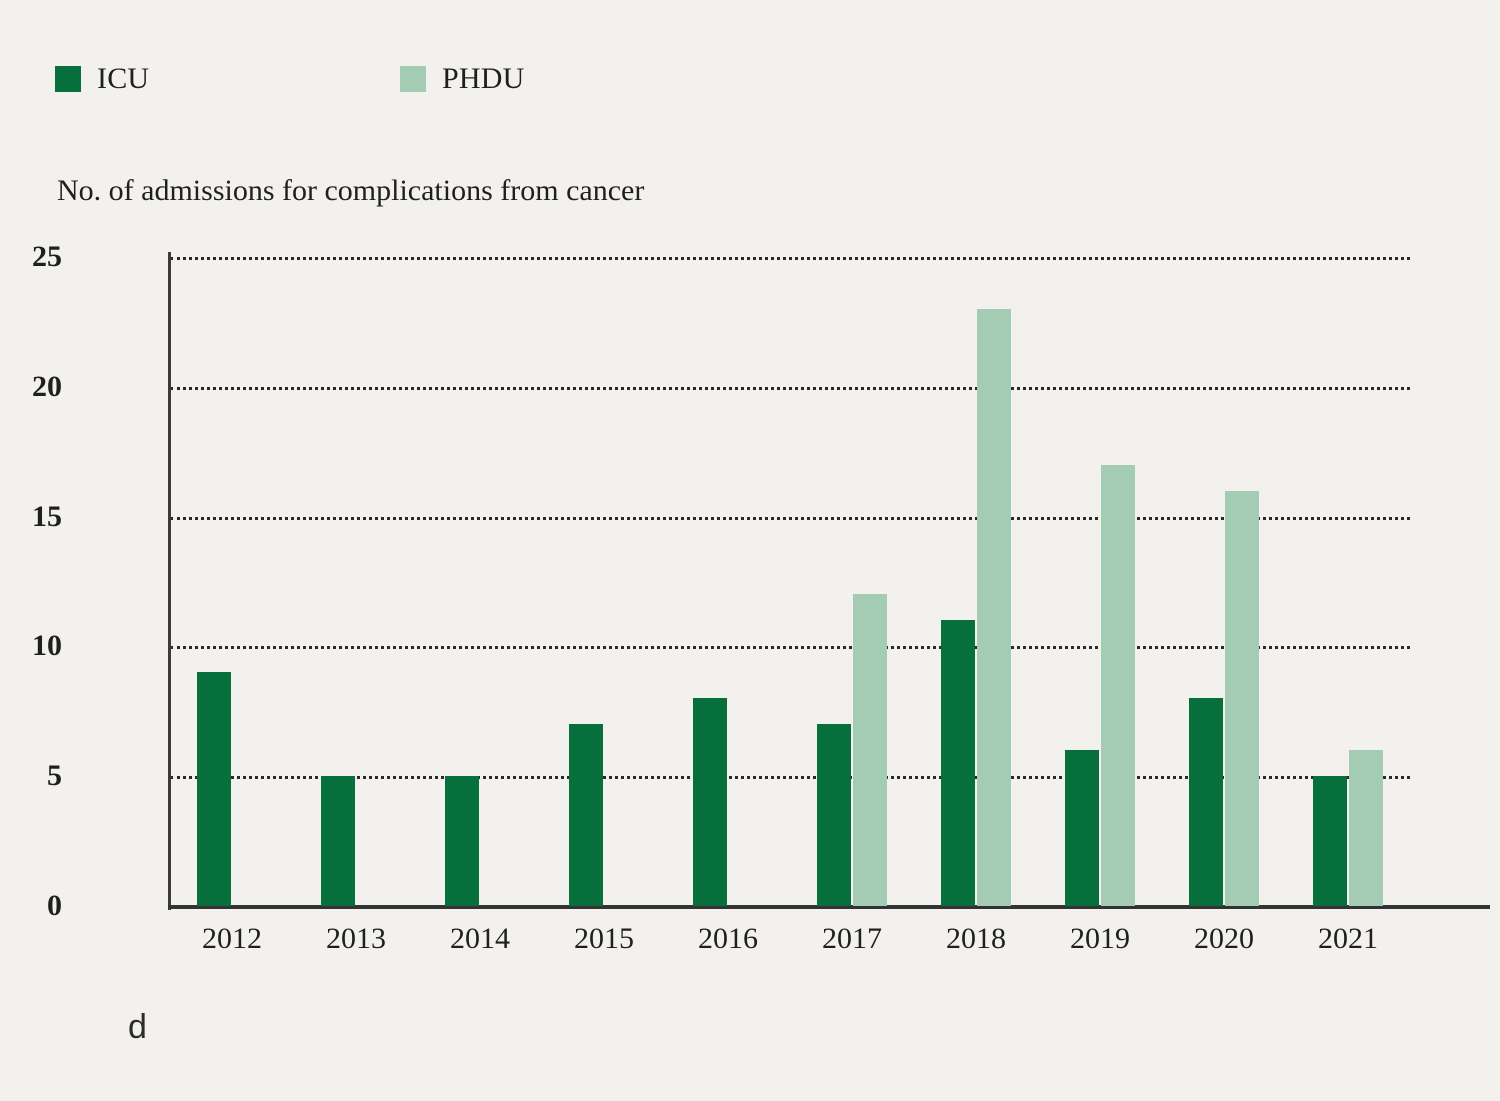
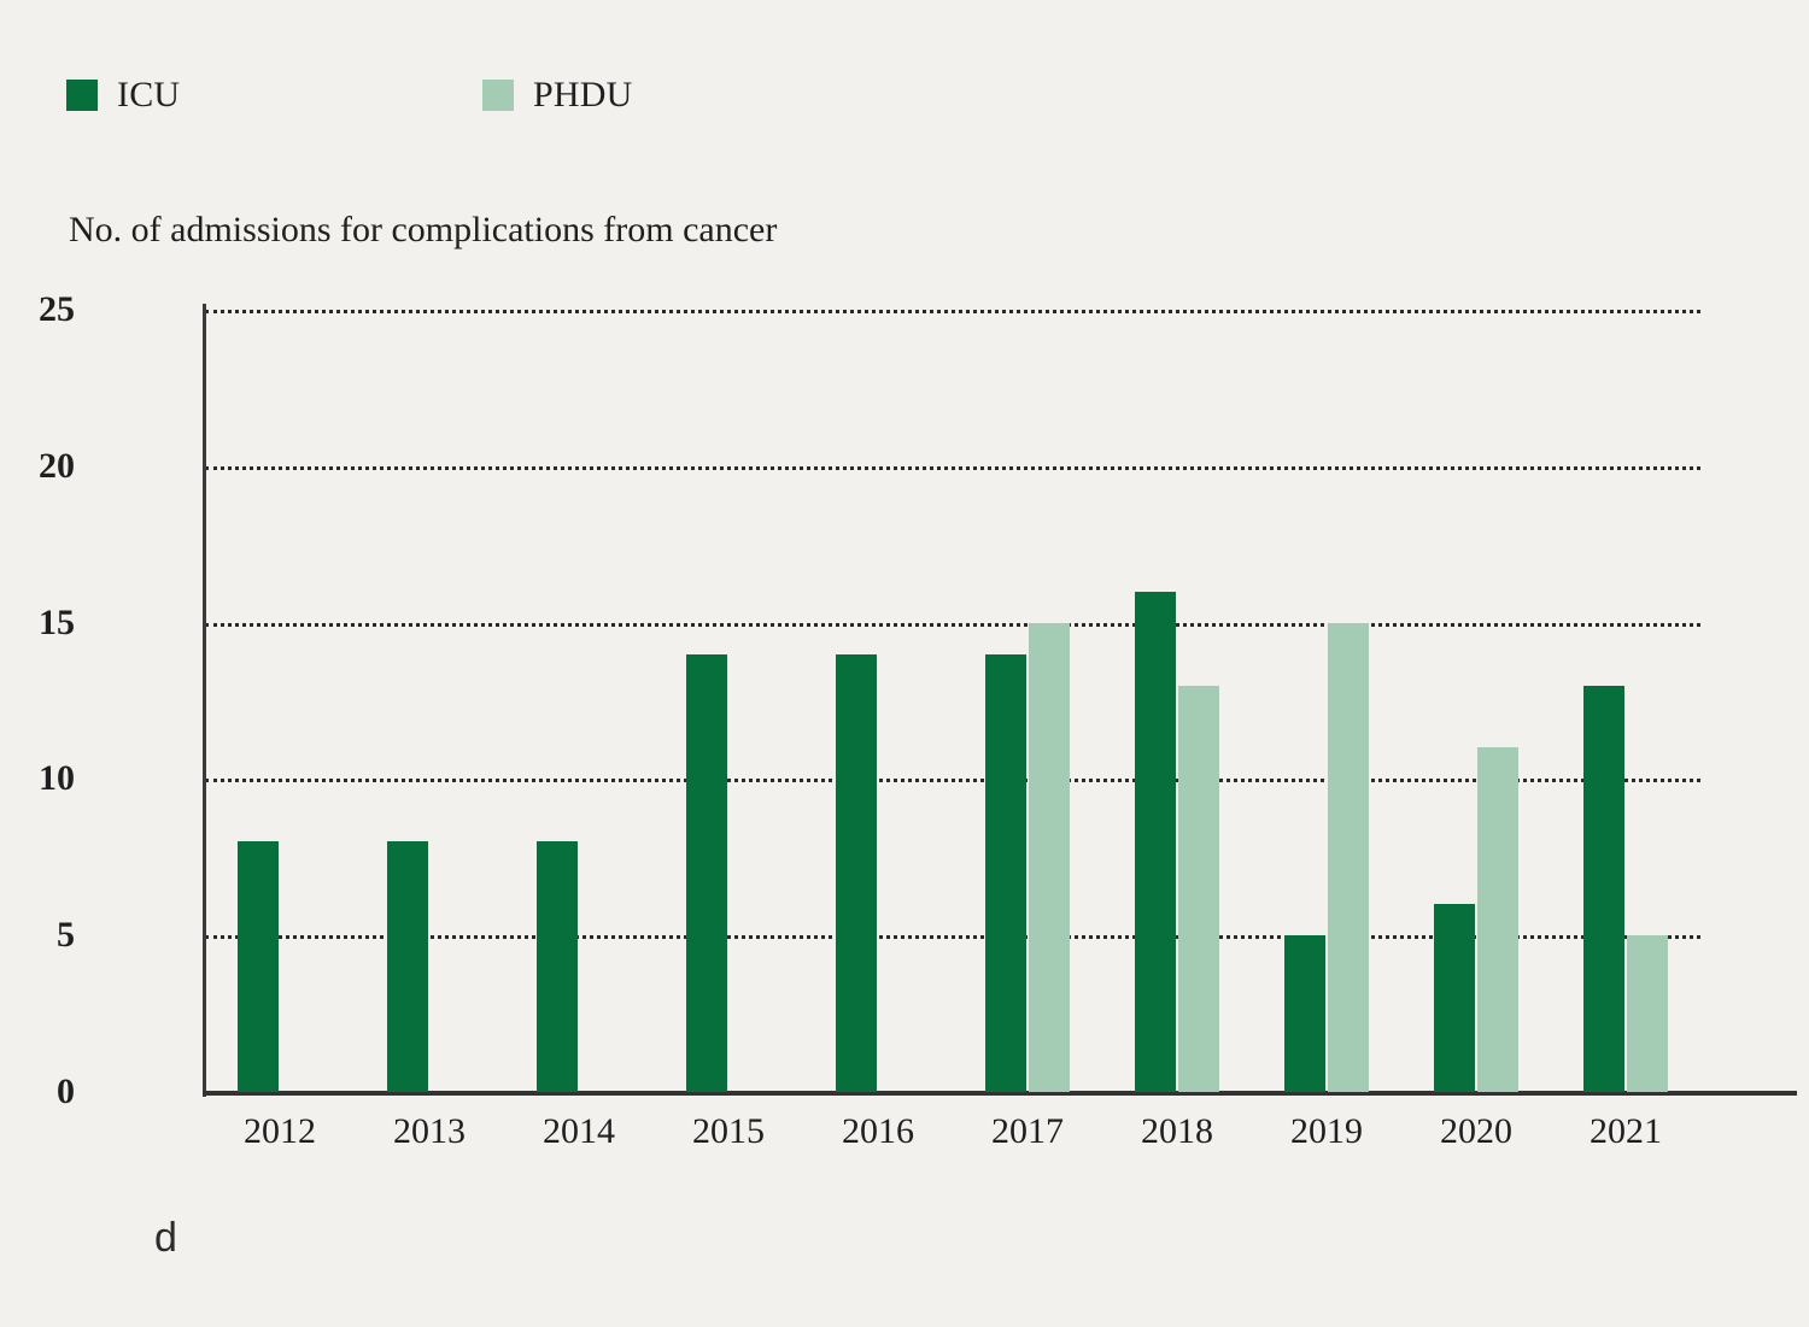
ICU/2012: 9 -> 8
ICU/2013: 5 -> 8
ICU/2014: 5 -> 8
ICU/2015: 7 -> 14
ICU/2016: 8 -> 14
ICU/2017: 7 -> 14
PHDU/2017: 12 -> 15
ICU/2018: 11 -> 16
PHDU/2018: 23 -> 13
ICU/2019: 6 -> 5
PHDU/2019: 17 -> 15
ICU/2020: 8 -> 6
PHDU/2020: 16 -> 11
ICU/2021: 5 -> 13
PHDU/2021: 6 -> 5
